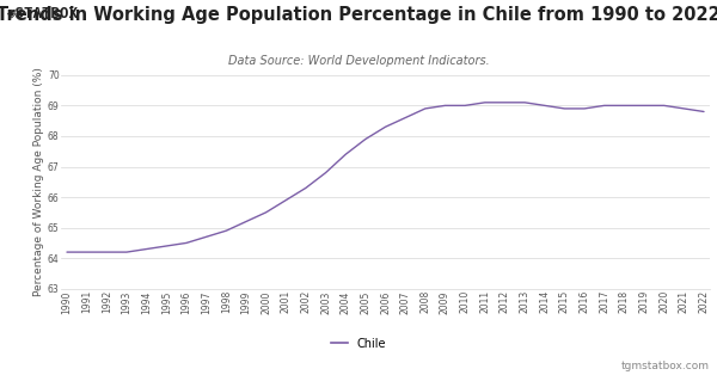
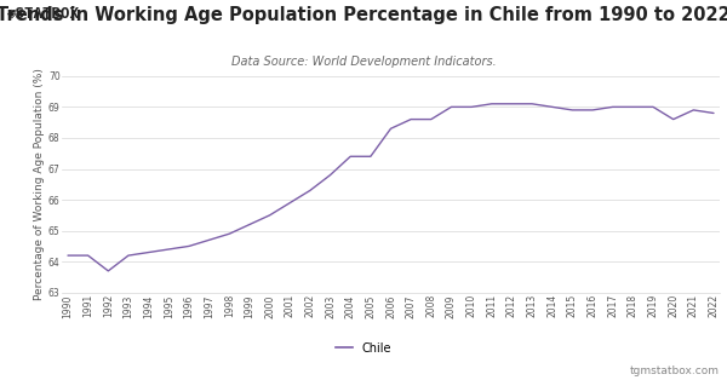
1992: 64.2 -> 63.7
2005: 67.9 -> 67.4
2008: 68.9 -> 68.6
2020: 69.0 -> 68.6
